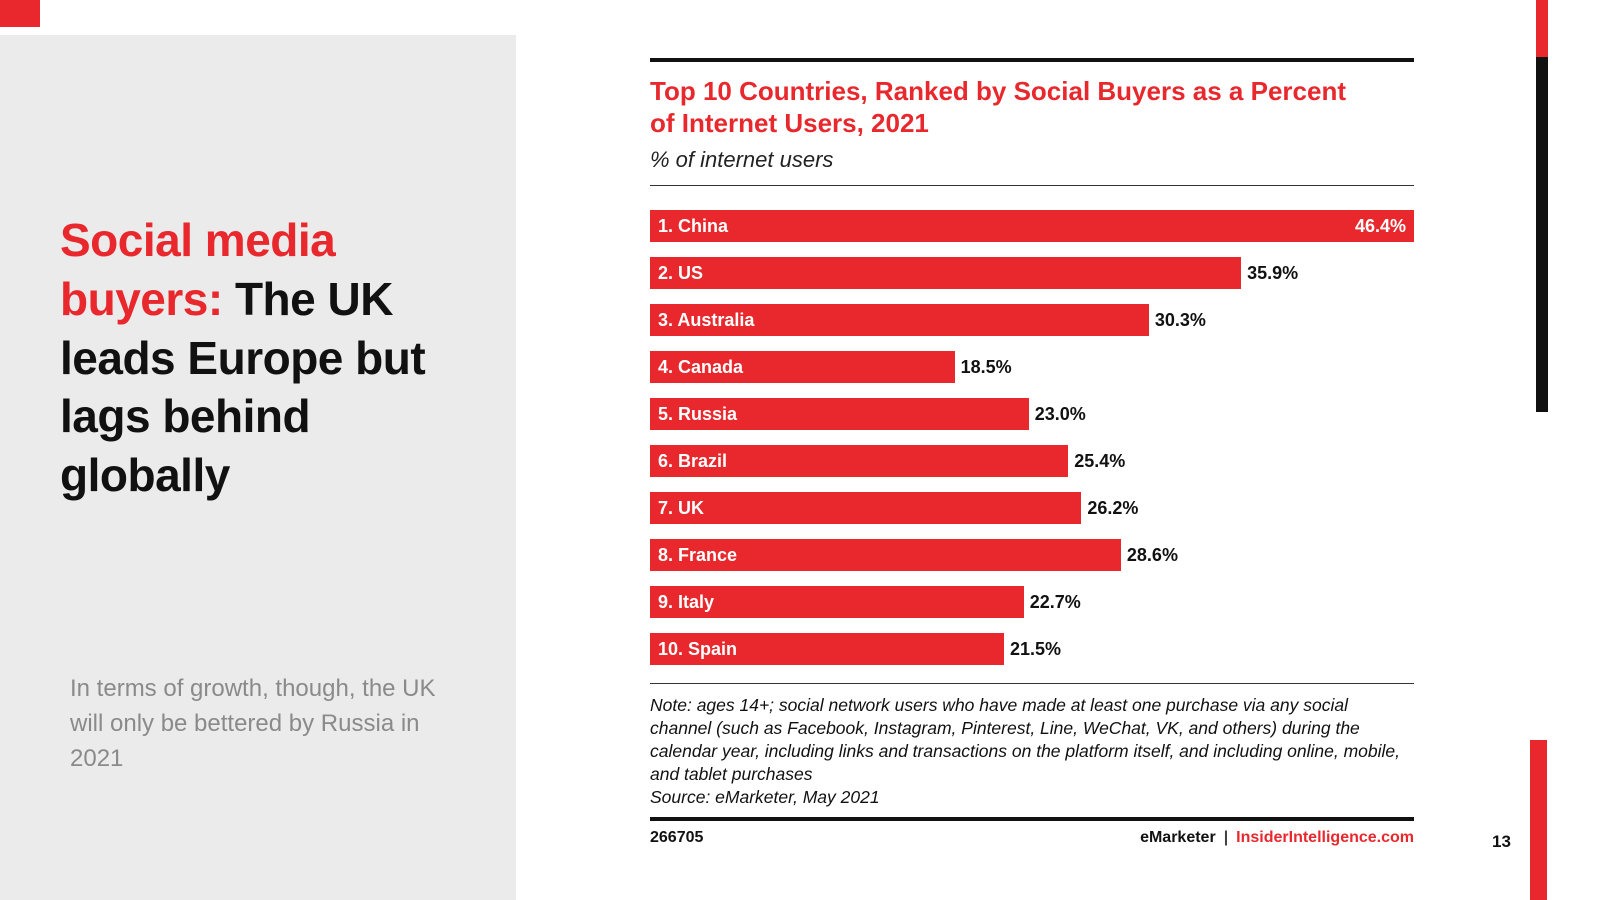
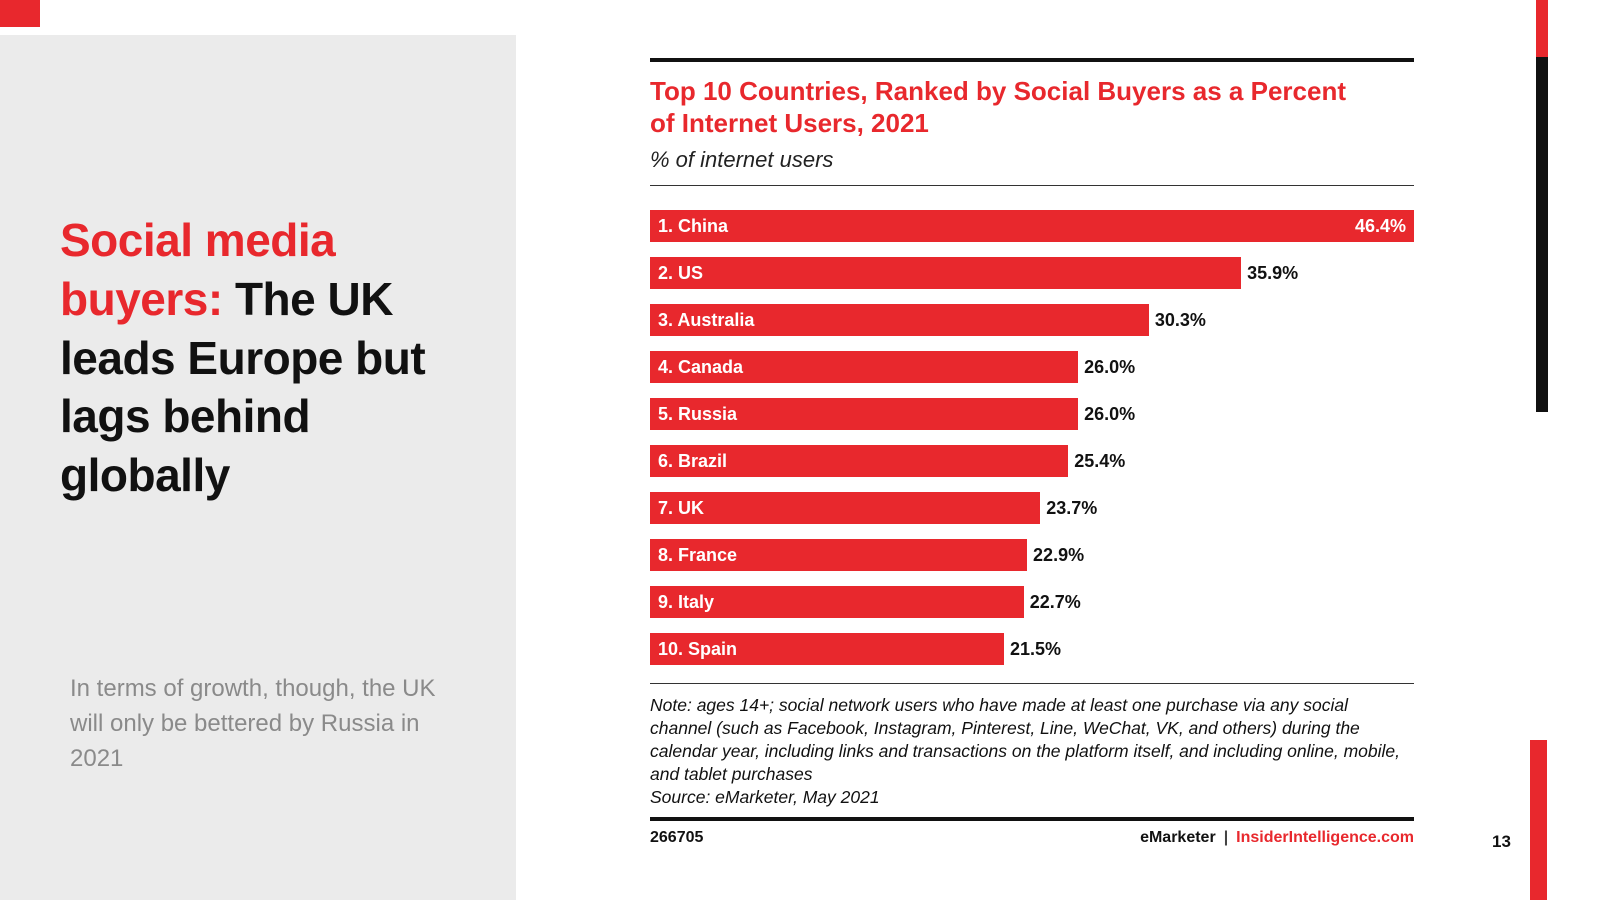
4. Canada: 18.5% -> 26.0%
5. Russia: 23.0% -> 26.0%
7. UK: 26.2% -> 23.7%
8. France: 28.6% -> 22.9%
